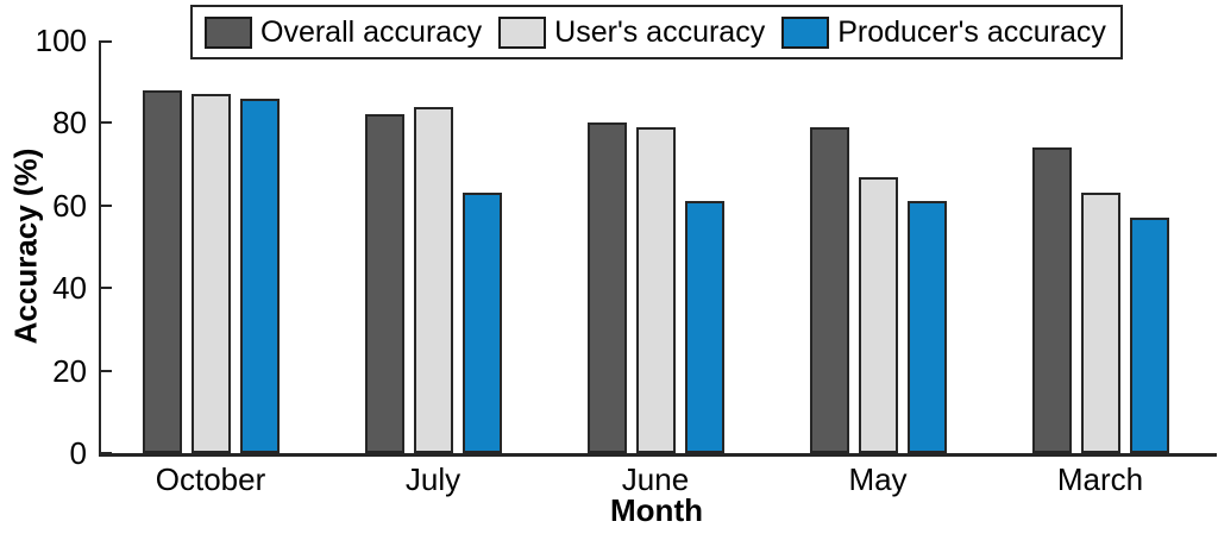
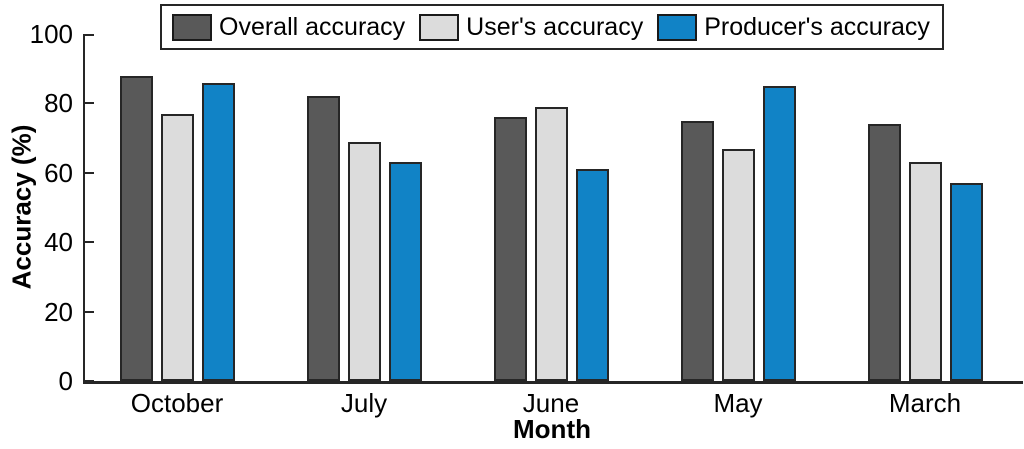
User's accuracy/October: 87 -> 77
User's accuracy/July: 84 -> 69
Overall accuracy/June: 80 -> 76
Overall accuracy/May: 79 -> 75
Producer's accuracy/May: 61 -> 85
